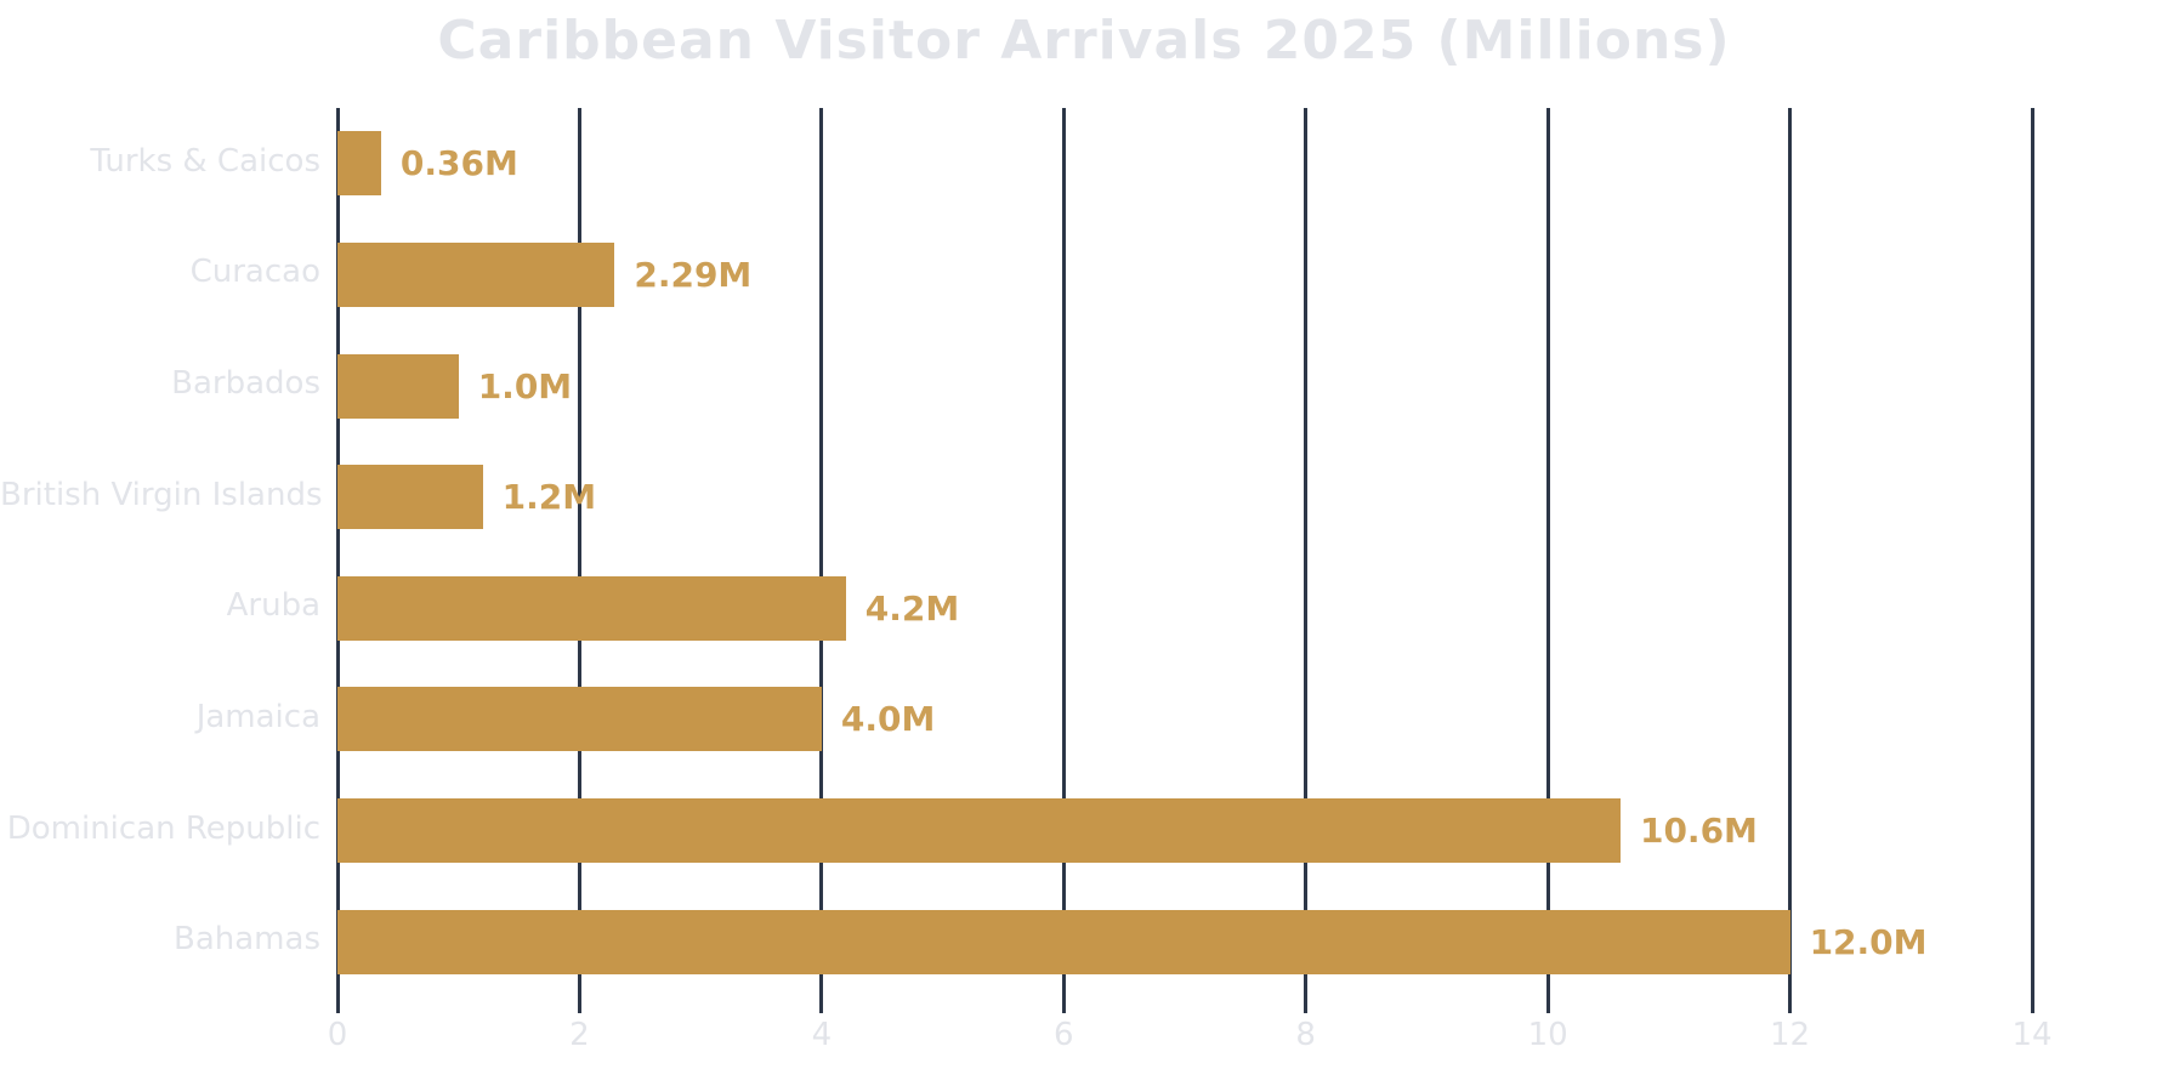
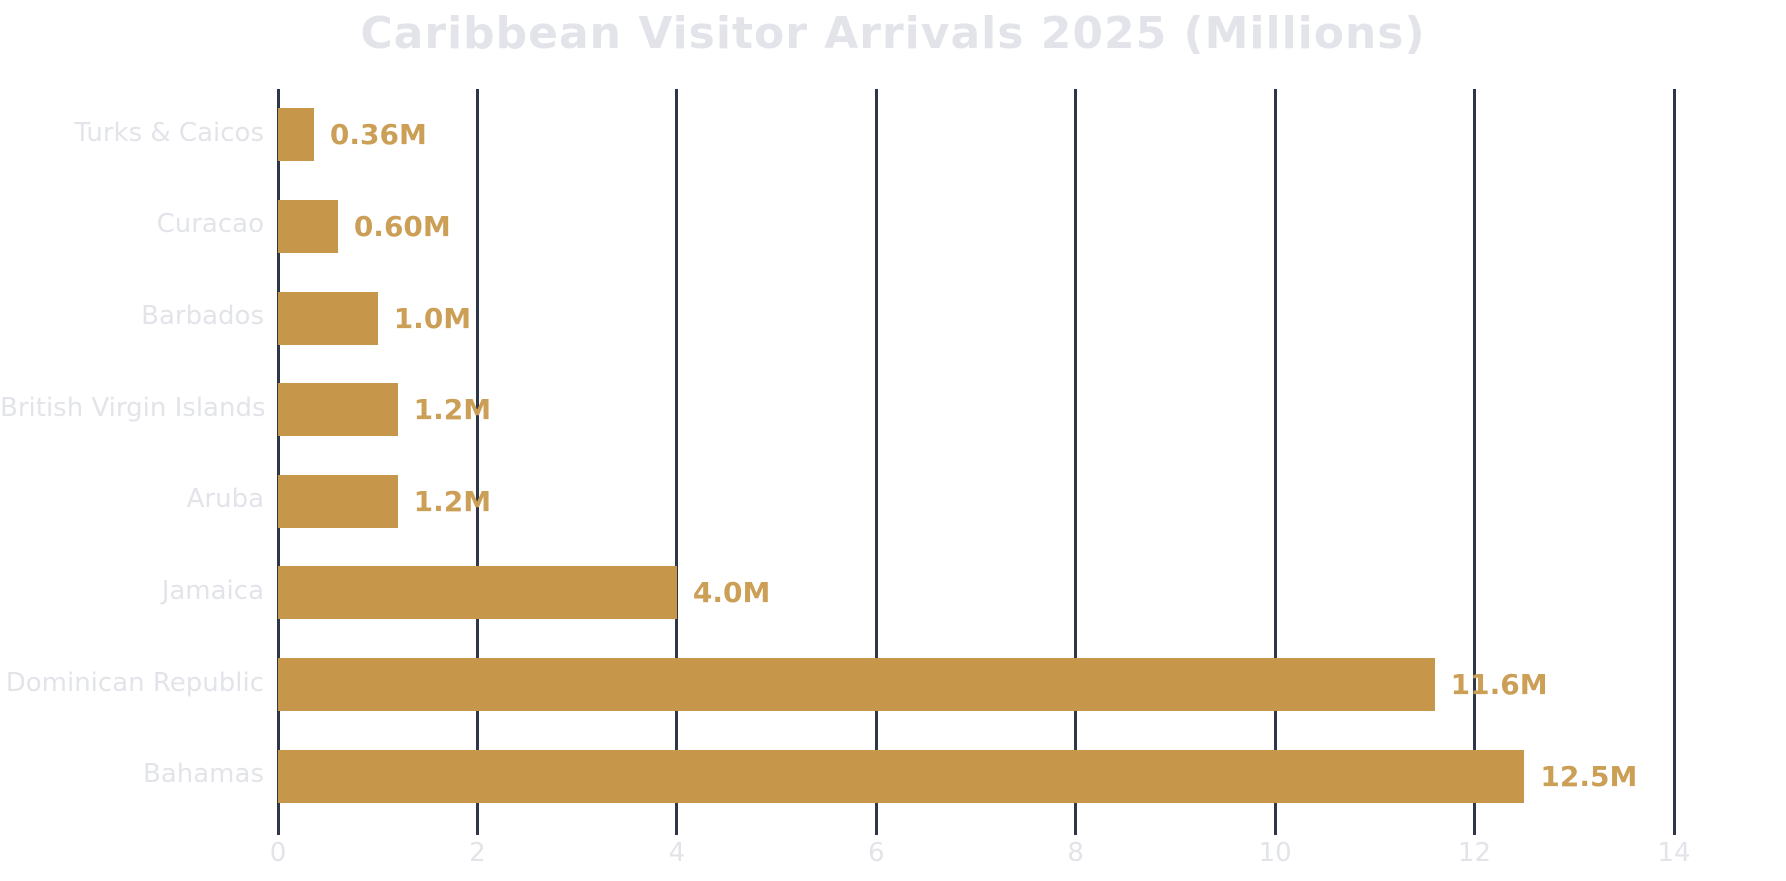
Curacao: 2.29M -> 0.60M
Aruba: 4.2M -> 1.2M
Dominican Republic: 10.6M -> 11.6M
Bahamas: 12.0M -> 12.5M
